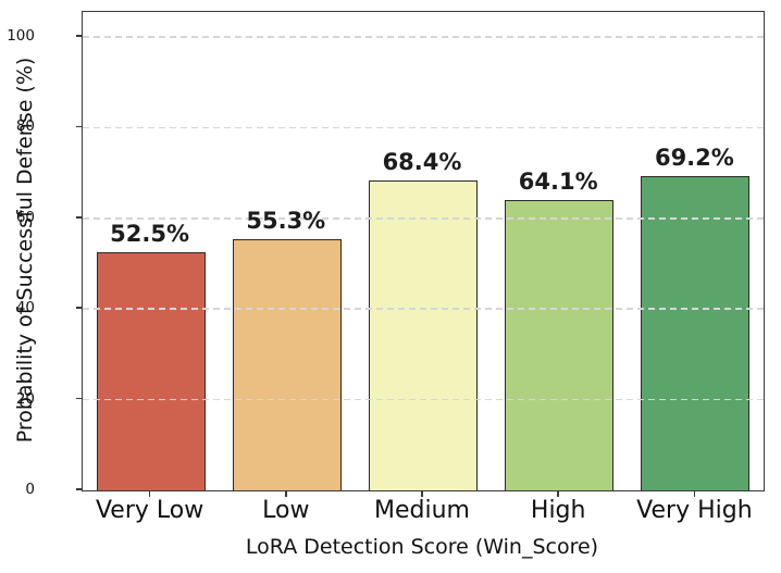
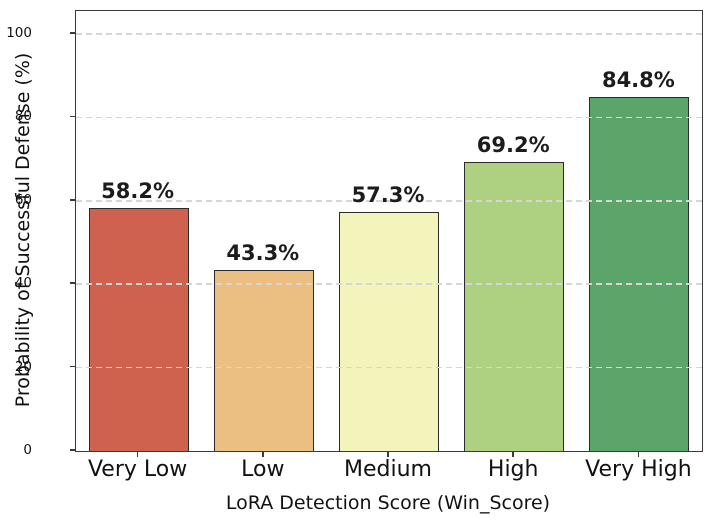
Very Low: 52.5% -> 58.2%
Low: 55.3% -> 43.3%
Medium: 68.4% -> 57.3%
High: 64.1% -> 69.2%
Very High: 69.2% -> 84.8%
